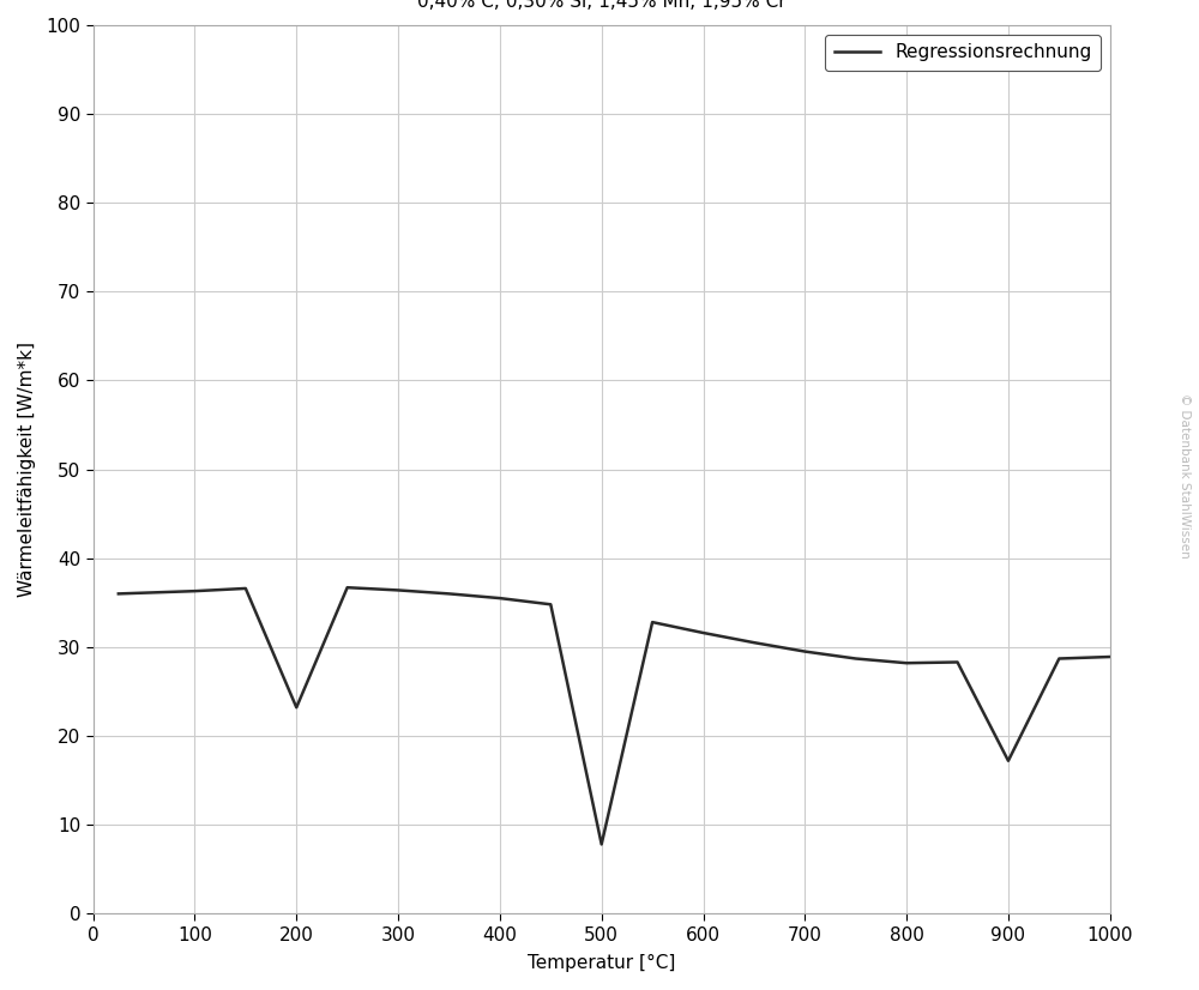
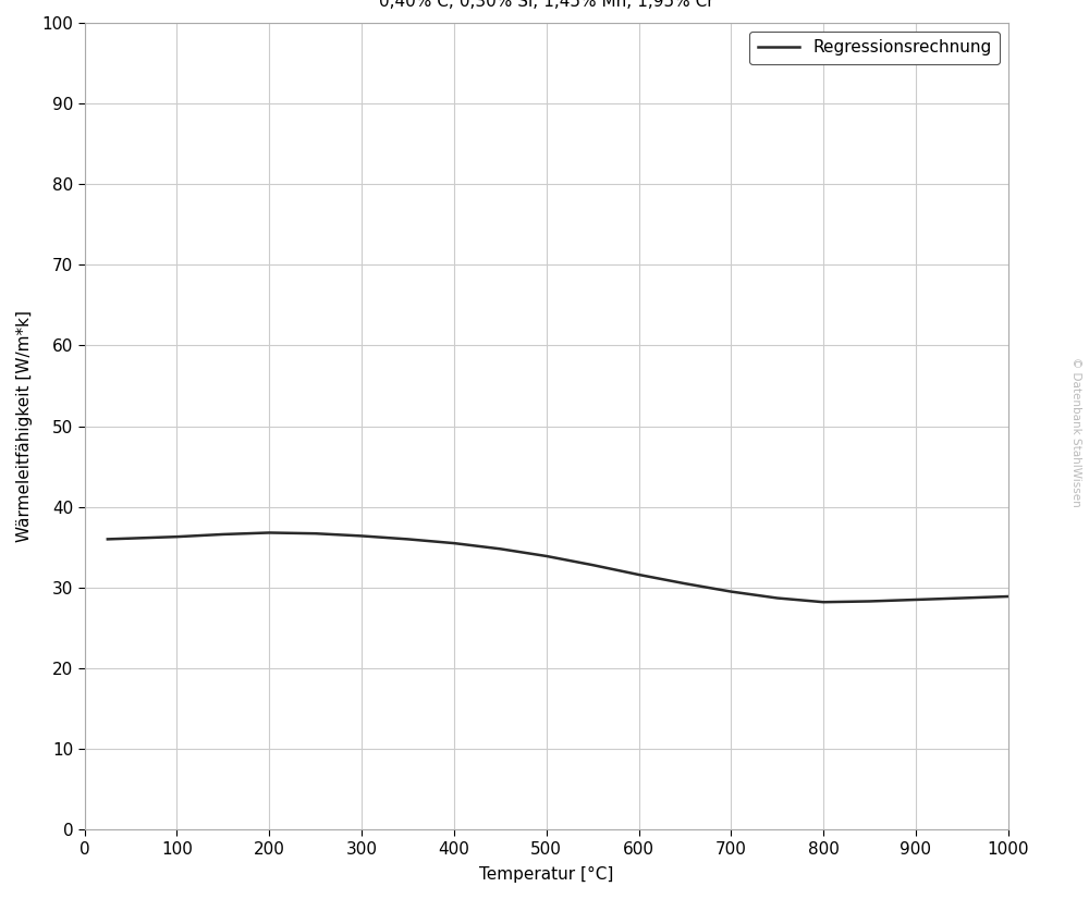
200: 23.2 -> 36.8
500: 7.8 -> 33.9
900: 17.2 -> 28.5
